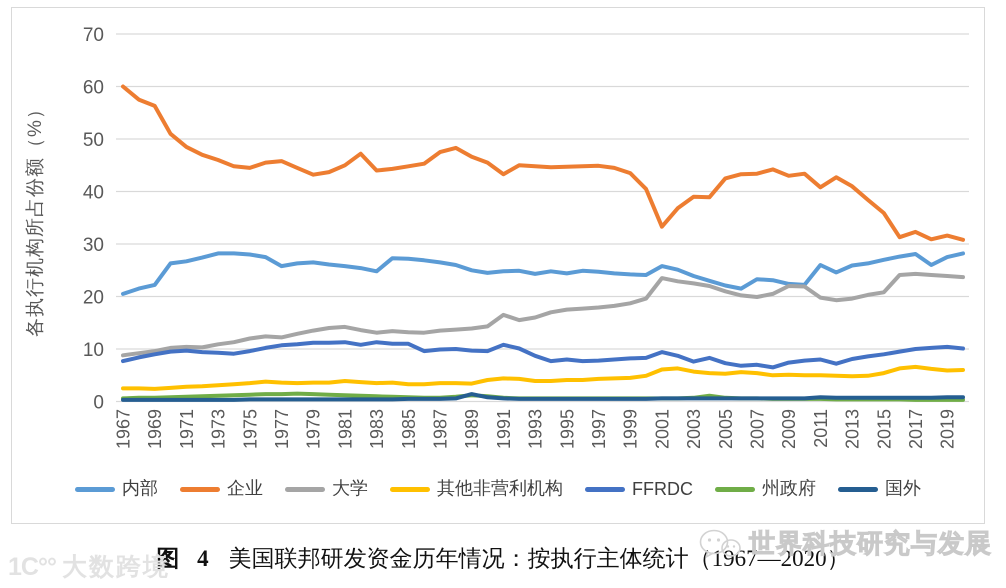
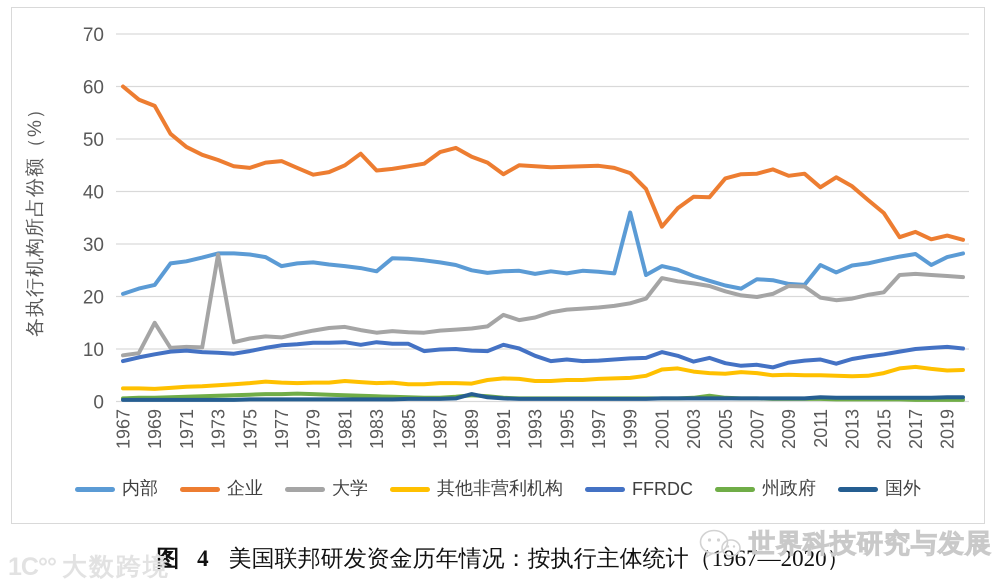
大学/1969: 10 -> 15
大学/1973: 11 -> 28
内部/1999: 24 -> 36
